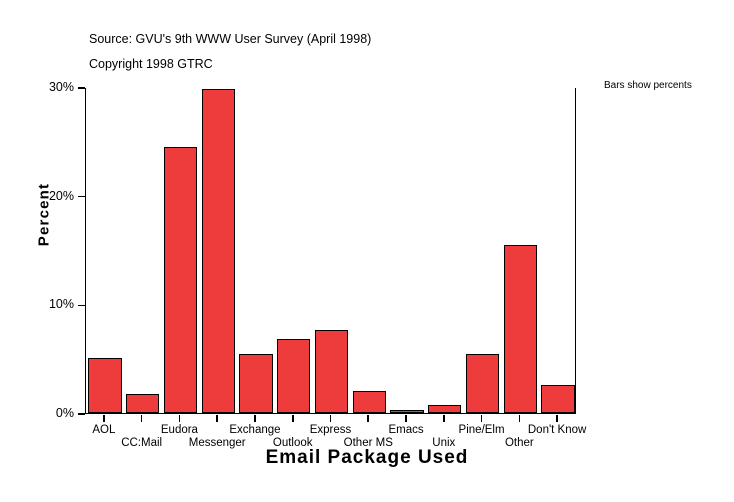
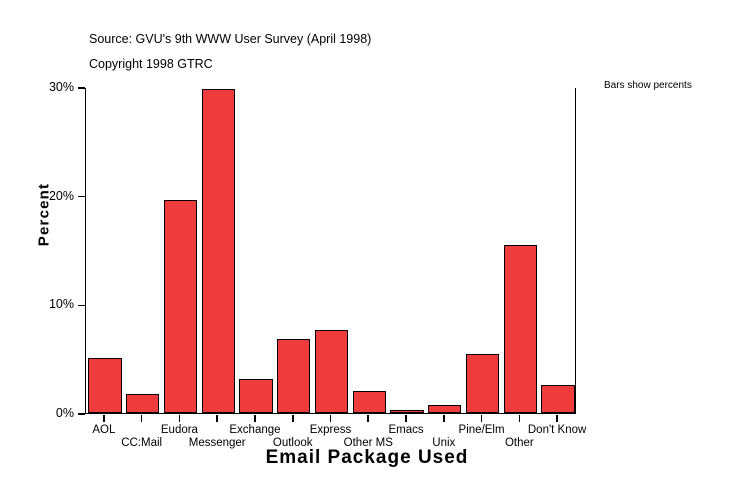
Eudora: 24.5% -> 19.6%
Exchange: 5.4% -> 3.1%
